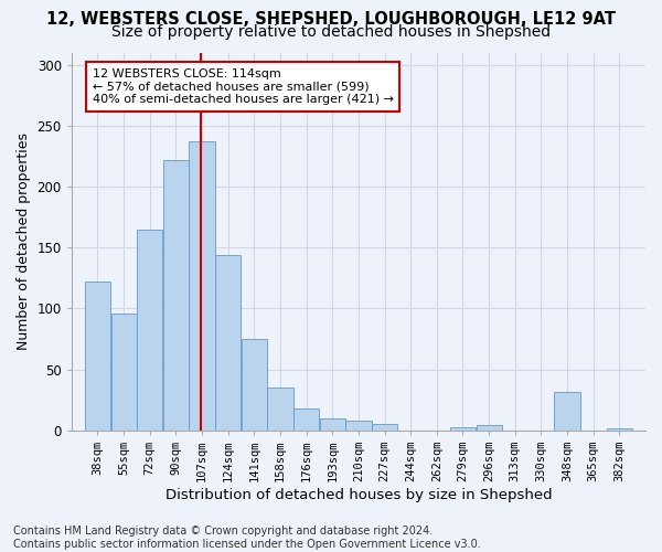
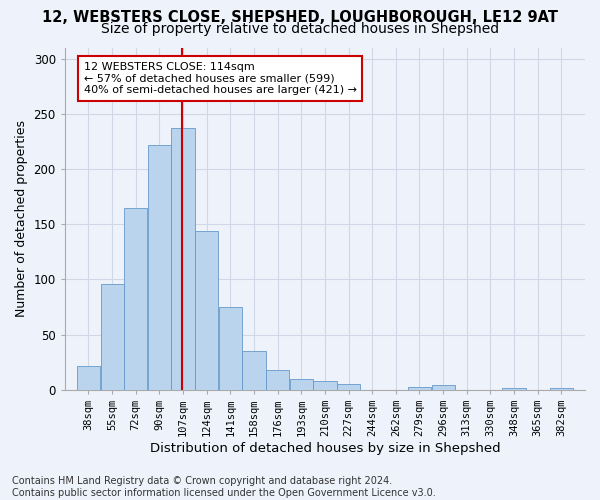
38sqm: 122 -> 22
348sqm: 32 -> 2
